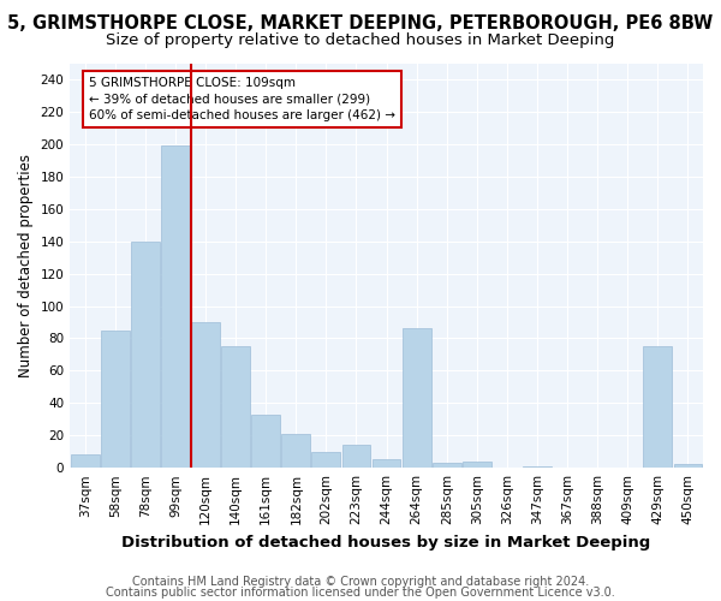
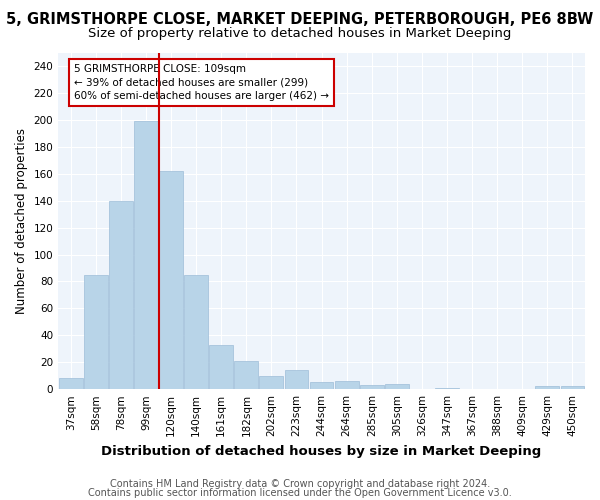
120sqm: 90 -> 162
140sqm: 75 -> 85
264sqm: 86 -> 6
429sqm: 75 -> 2
